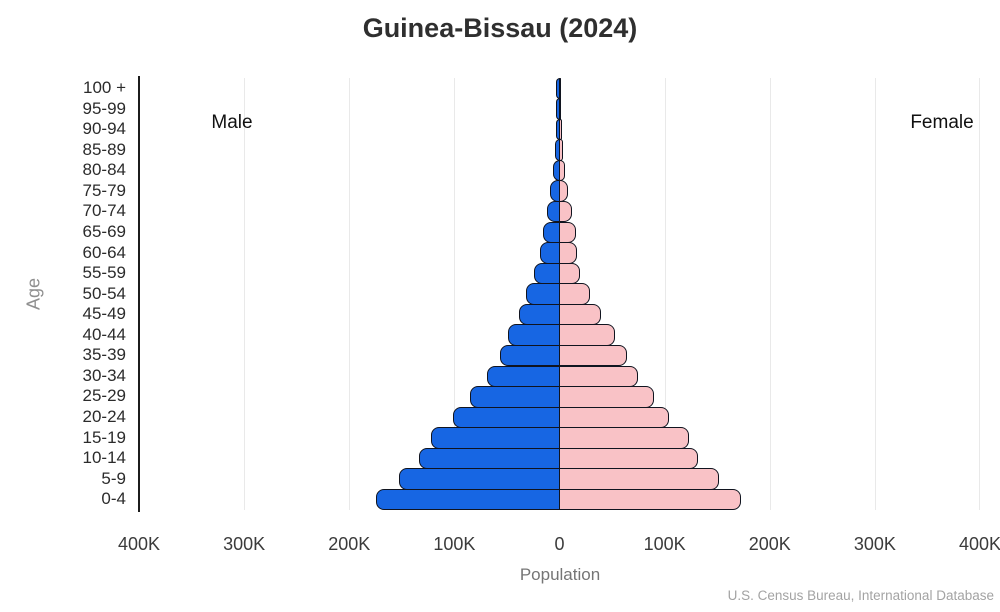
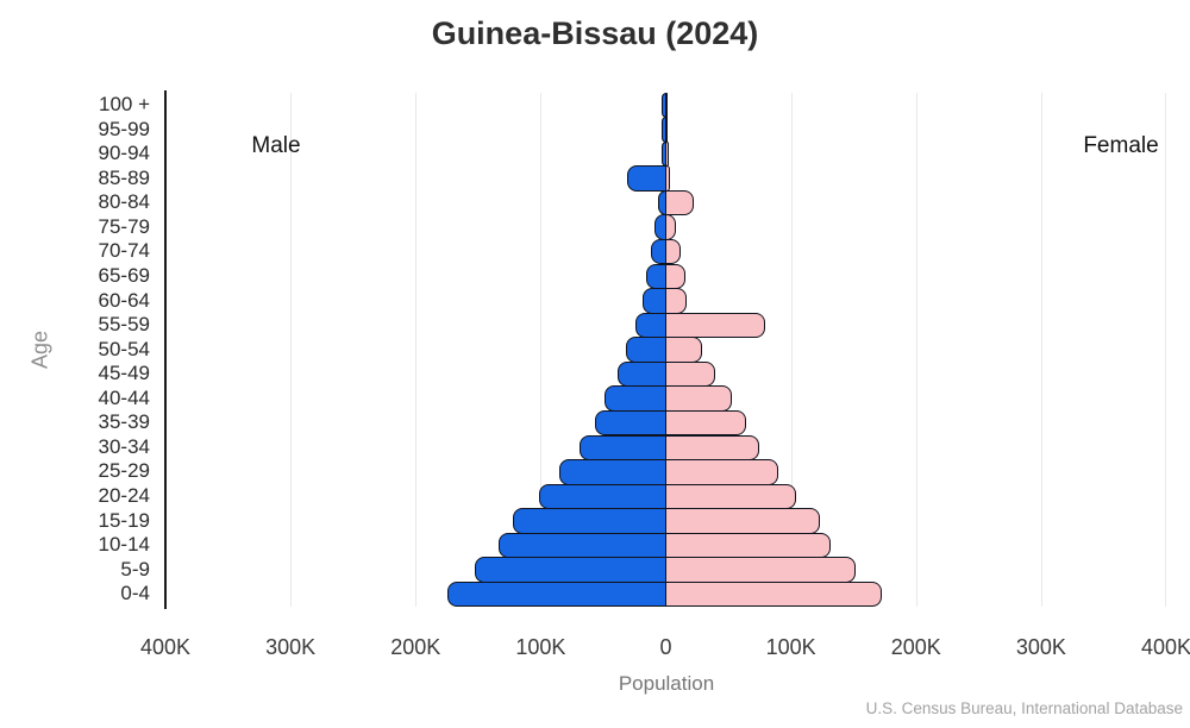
Male/85-89: 2K -> 28K
Female/80-84: 4K -> 21K
Female/55-59: 18K -> 78K
